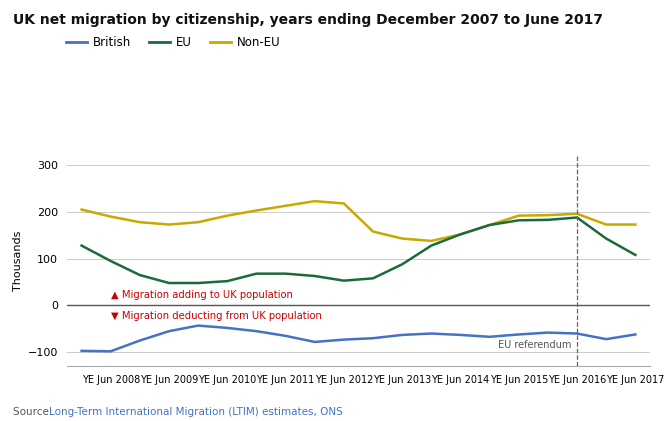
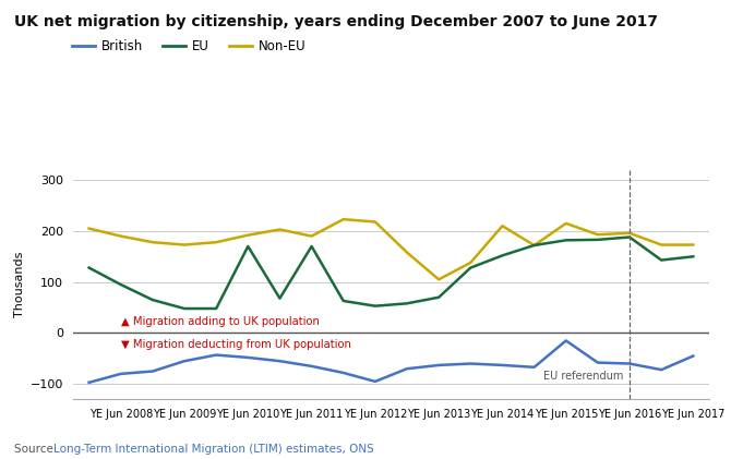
British/YE Jun 2008: -98 -> -80
EU/YE Jun 2010: 52 -> 170
EU/YE Jun 2011: 68 -> 170
Non-EU/YE Jun 2011: 213 -> 190
British/YE Jun 2012: -73 -> -95
EU/YE Jun 2013: 88 -> 70
Non-EU/YE Jun 2013: 143 -> 105
Non-EU/YE Jun 2014: 152 -> 210
British/YE Jun 2015: -62 -> -15
Non-EU/YE Jun 2015: 192 -> 215
British/YE Jun 2017: -62 -> -45
EU/YE Jun 2017: 108 -> 150
